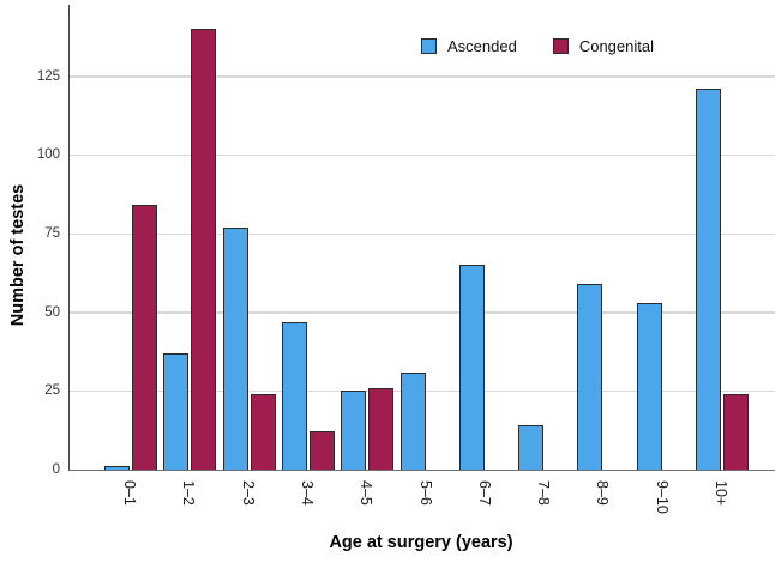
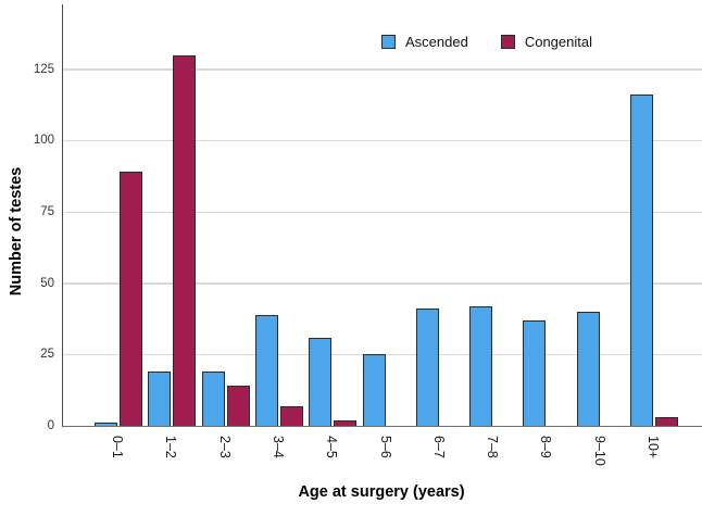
Congenital/0–1: 84 -> 89
Ascended/1–2: 37 -> 19
Congenital/1–2: 140 -> 130
Ascended/2–3: 77 -> 19
Congenital/2–3: 24 -> 14
Ascended/3–4: 47 -> 39
Congenital/3–4: 12 -> 7
Ascended/4–5: 25 -> 31
Congenital/4–5: 26 -> 2
Ascended/5–6: 31 -> 25
Ascended/6–7: 65 -> 41
Ascended/7–8: 14 -> 42
Ascended/8–9: 59 -> 37
Ascended/9–10: 53 -> 40
Ascended/10+: 121 -> 116
Congenital/10+: 24 -> 3
